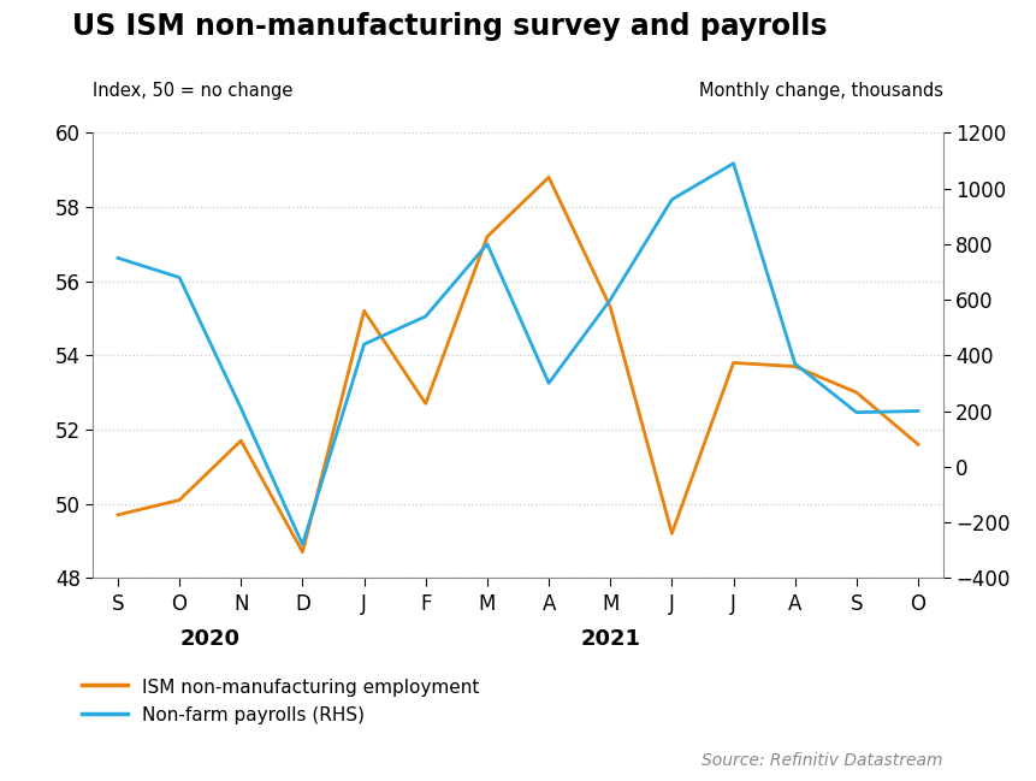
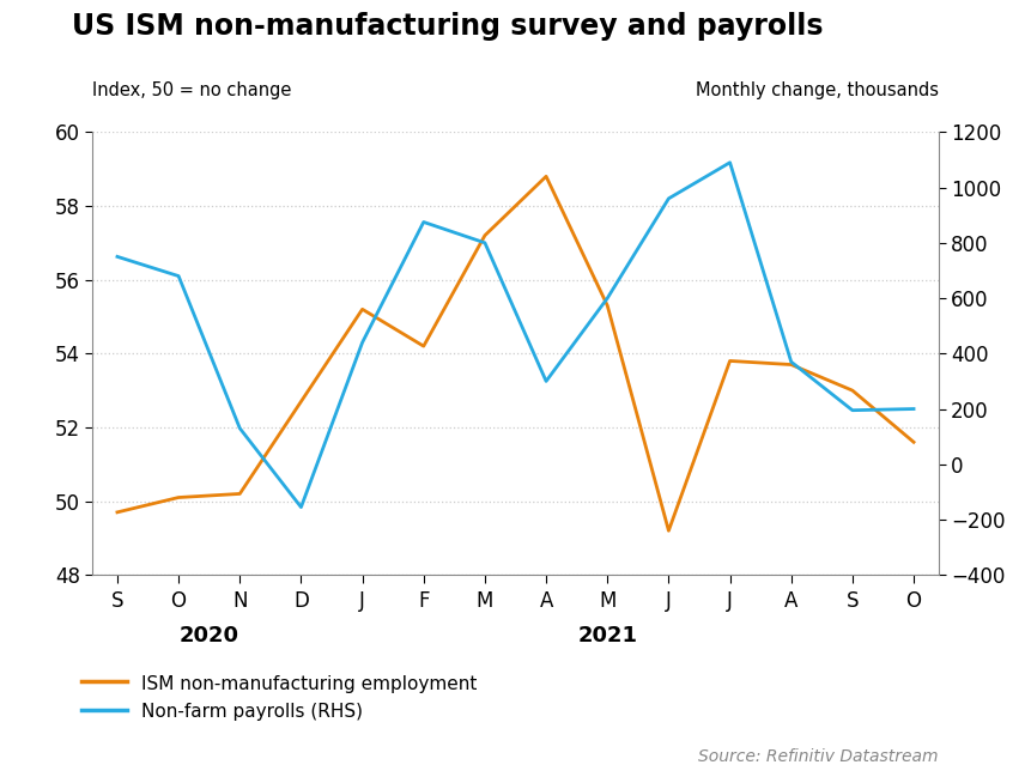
ISM non-manufacturing employment/N: 51.7 -> 50.2
Non-farm payrolls (RHS)/N: 210 -> 130
ISM non-manufacturing employment/D: 48.7 -> 52.7
Non-farm payrolls (RHS)/D: -280 -> -155
ISM non-manufacturing employment/F: 52.7 -> 54.2
Non-farm payrolls (RHS)/F: 540 -> 875
